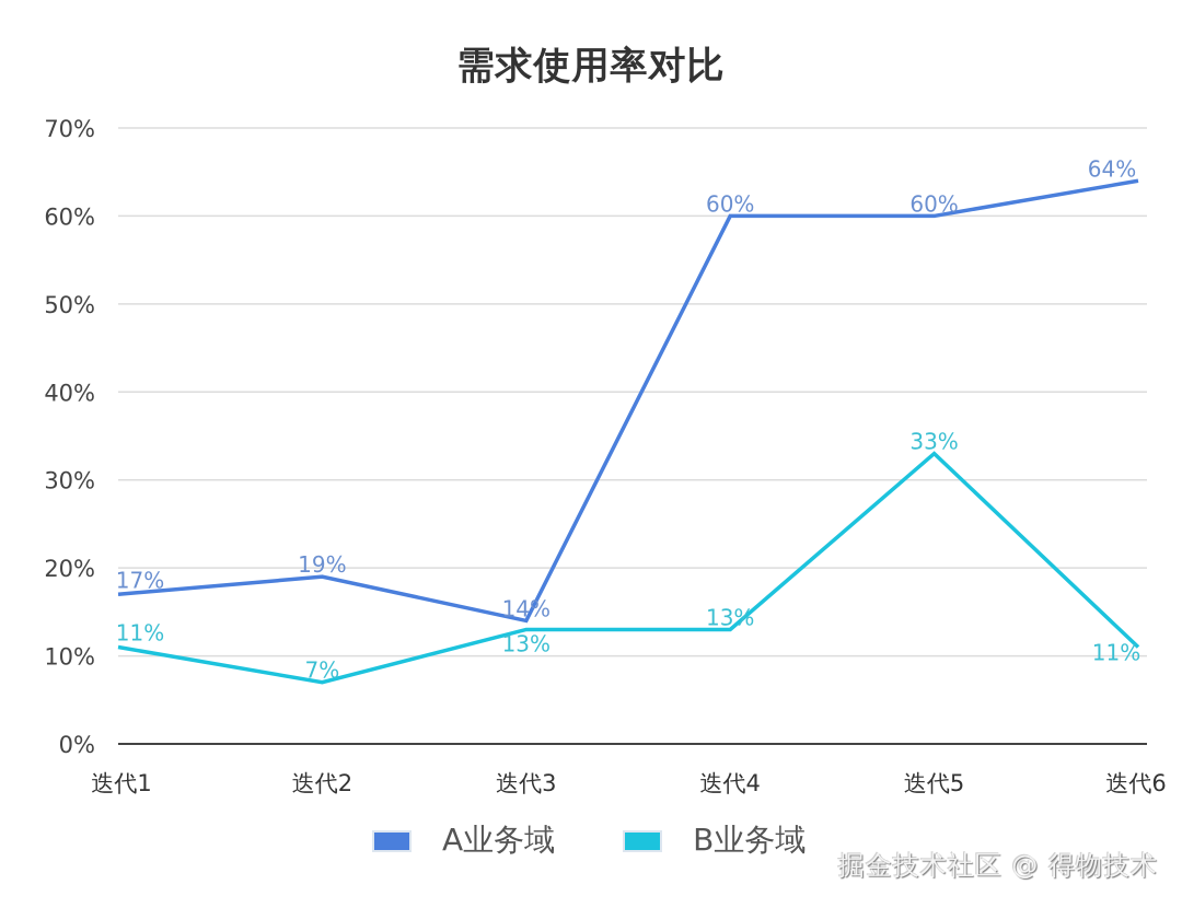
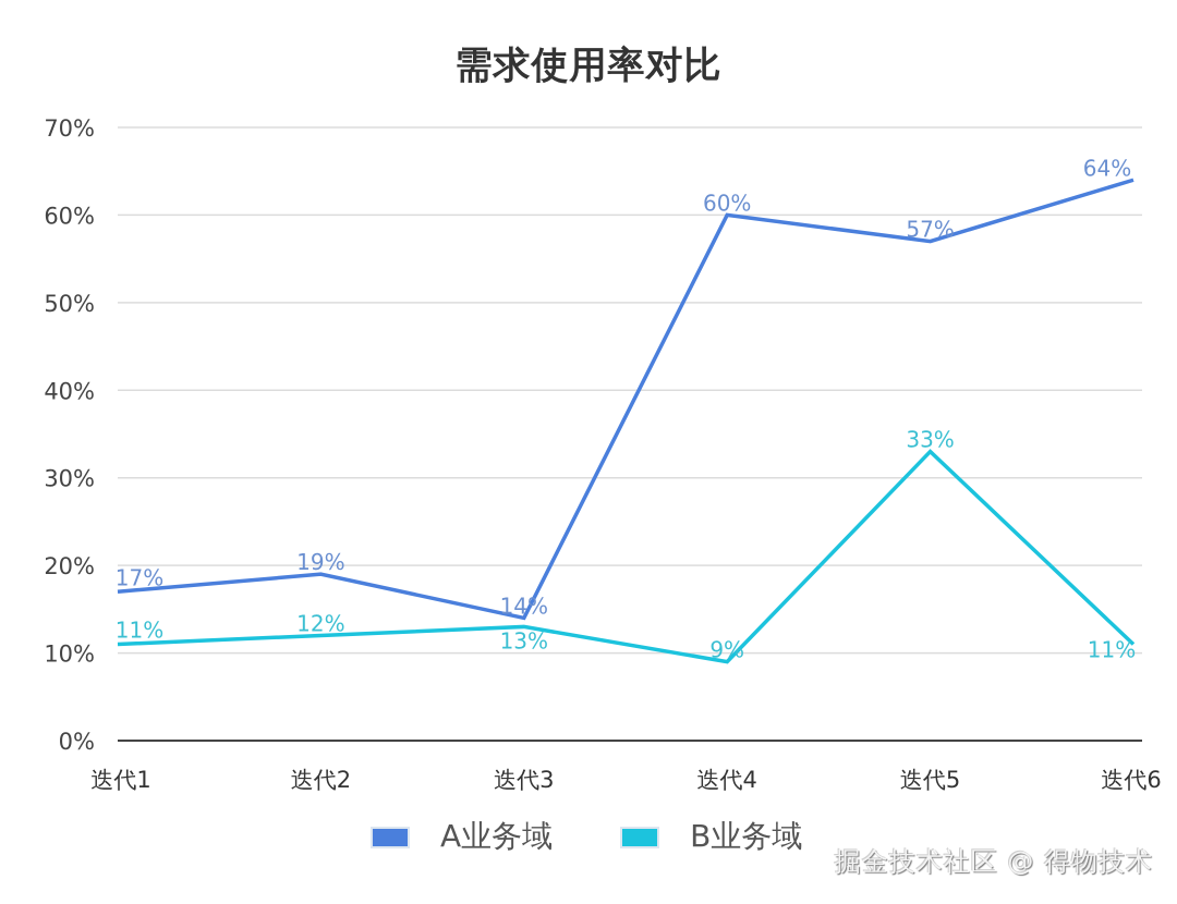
B业务域/迭代2: 7% -> 12%
B业务域/迭代4: 13% -> 9%
A业务域/迭代5: 60% -> 57%
